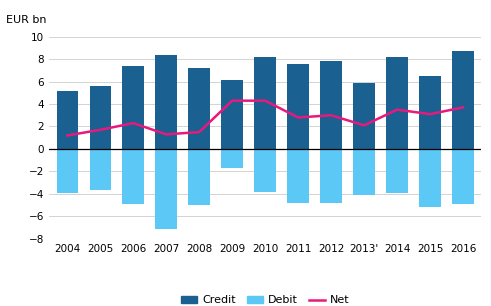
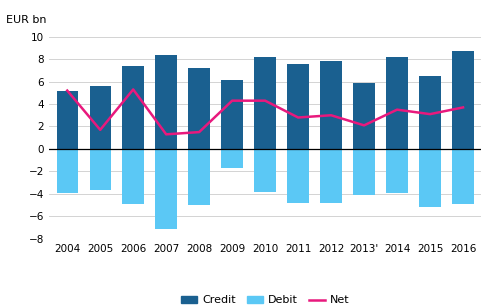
Net/2004: 1.2 -> 5.2
Net/2006: 2.3 -> 5.3
